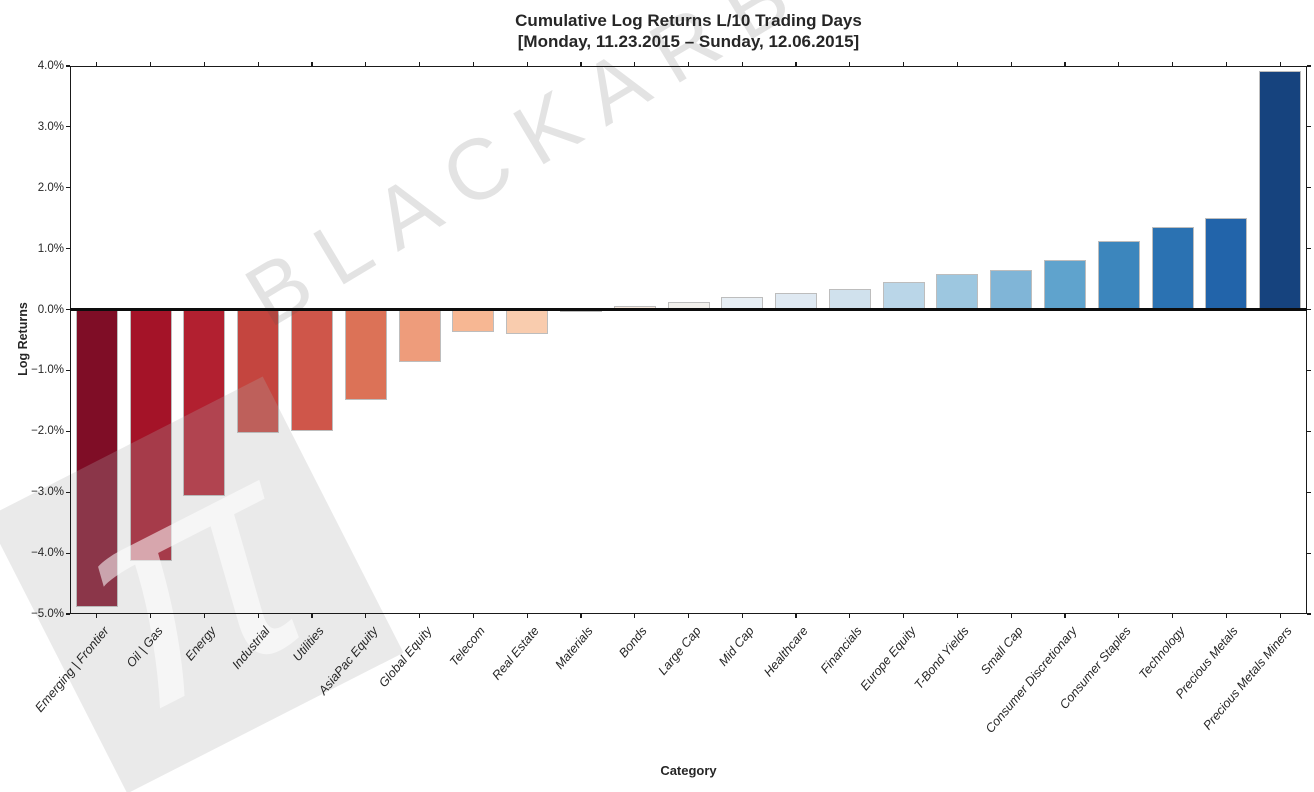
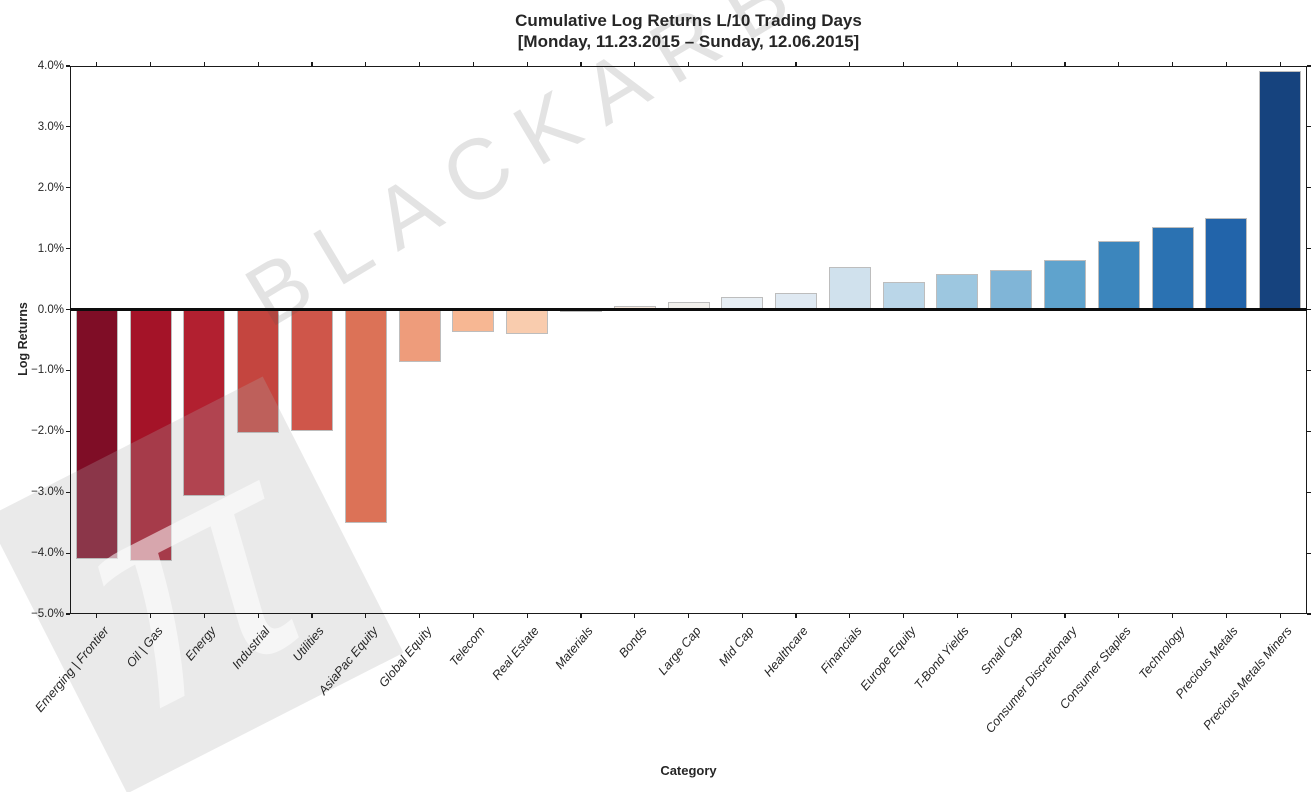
Emerging | Frontier: -4.9% -> -4.1%
AsiaPac Equity: -1.5% -> -3.5%
Financials: 0.3% -> 0.7%
